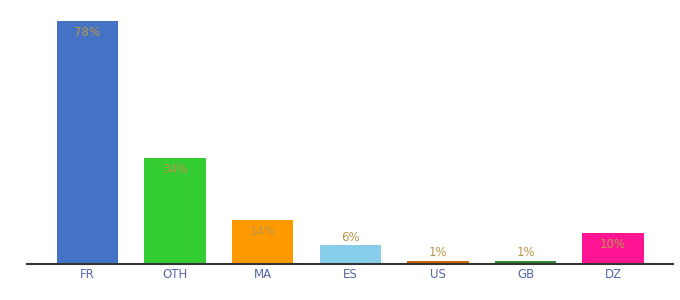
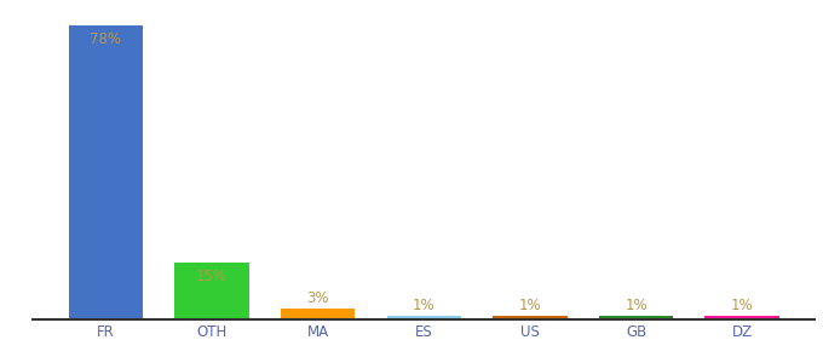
OTH: 34% -> 15%
MA: 14% -> 3%
ES: 6% -> 1%
DZ: 10% -> 1%
